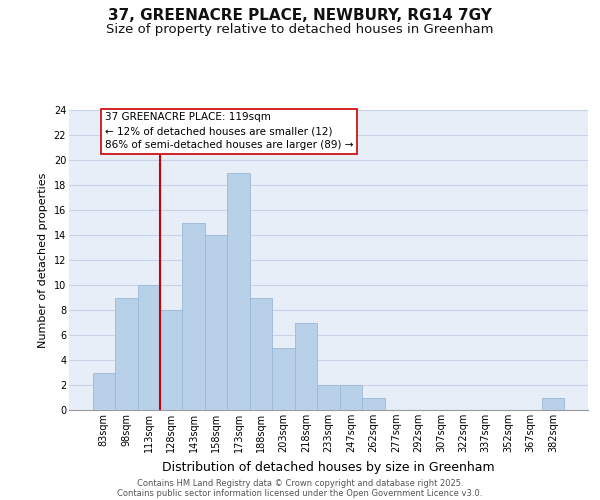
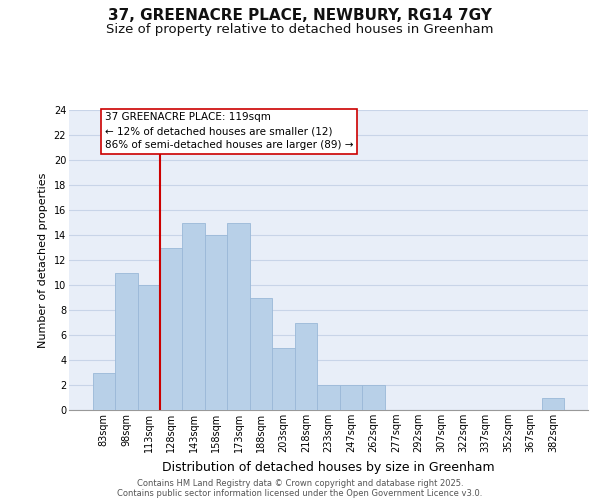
98sqm: 9 -> 11
128sqm: 8 -> 13
173sqm: 19 -> 15
262sqm: 1 -> 2
